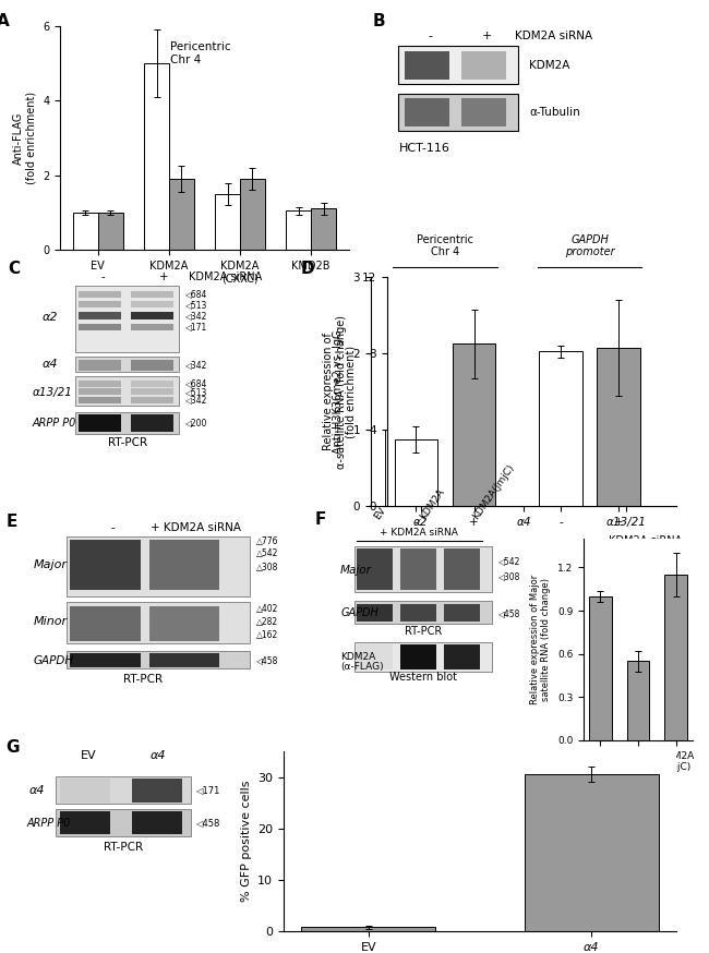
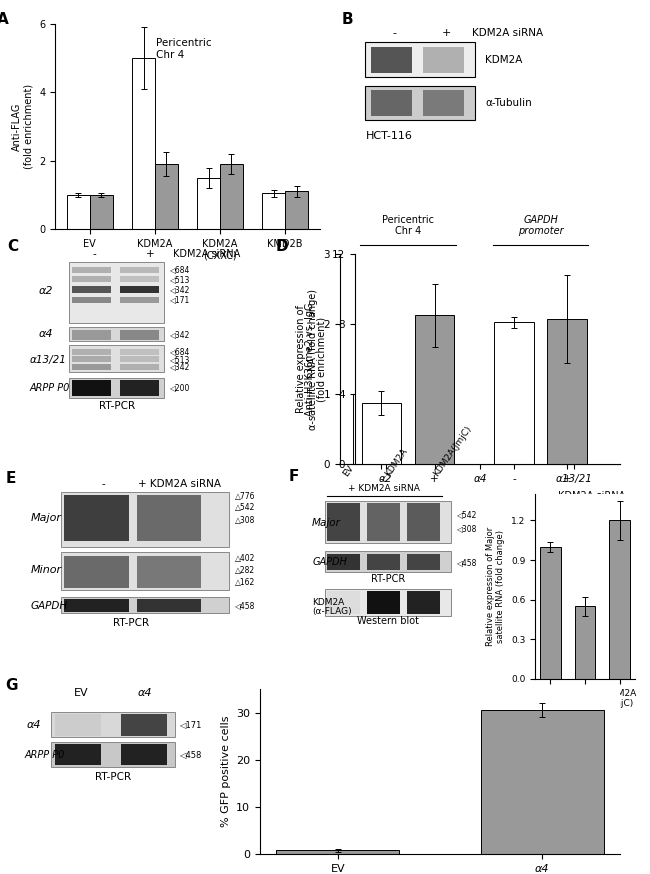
KDM2A (JmjC): 1.15 -> 1.20
